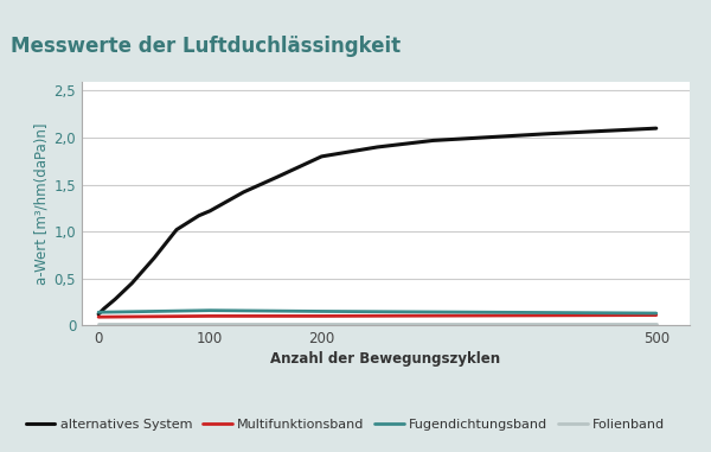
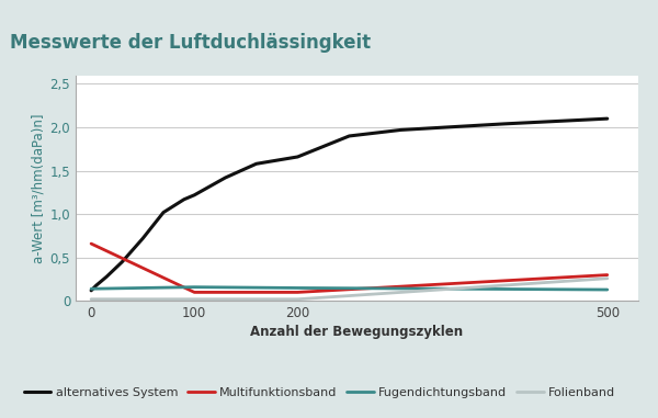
Multifunktionsband/0: 0,09 -> 0,66
alternatives System/200: 1,80 -> 1,66
Multifunktionsband/500: 0,11 -> 0,30
Folienband/500: 0,02 -> 0,26
